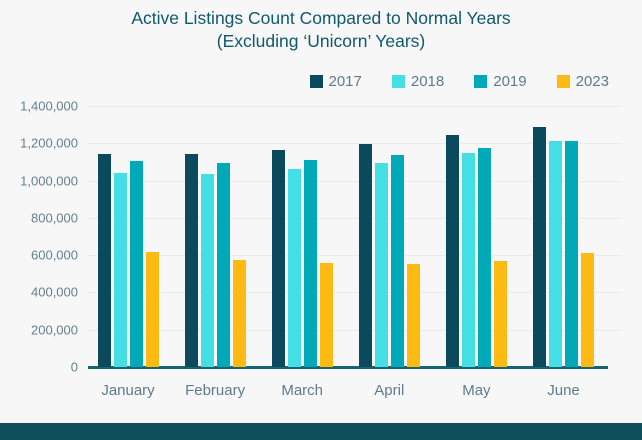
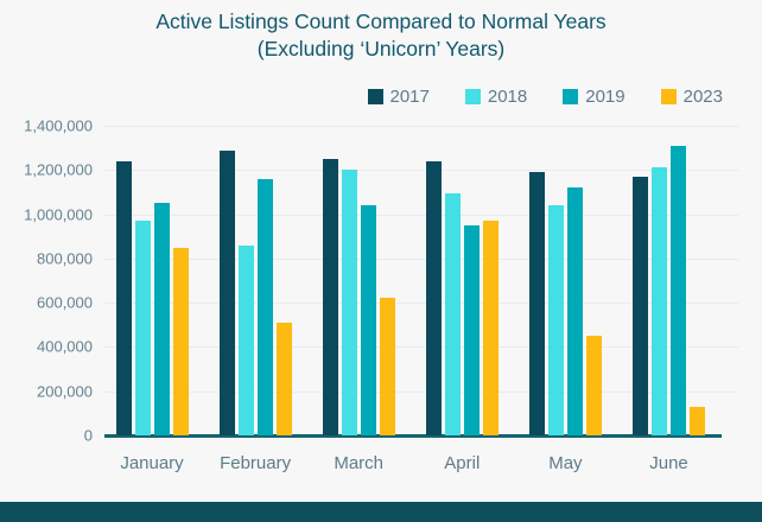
2017/January: 1140000 -> 1240000
2018/January: 1040000 -> 970000
2019/January: 1100000 -> 1050000
2023/January: 620000 -> 850000
2017/February: 1140000 -> 1290000
2018/February: 1040000 -> 860000
2019/February: 1100000 -> 1160000
2023/February: 580000 -> 510000
2017/March: 1160000 -> 1250000
2018/March: 1060000 -> 1200000
2019/March: 1110000 -> 1040000
2023/March: 560000 -> 620000
2017/April: 1200000 -> 1240000
2019/April: 1140000 -> 950000
2023/April: 560000 -> 970000
2017/May: 1240000 -> 1190000
2018/May: 1150000 -> 1040000
2019/May: 1180000 -> 1120000
2023/May: 570000 -> 450000
2017/June: 1290000 -> 1170000
2019/June: 1210000 -> 1310000
2023/June: 610000 -> 130000
